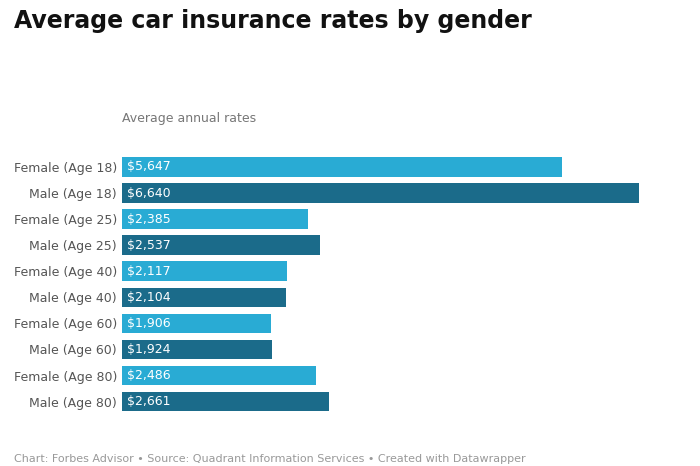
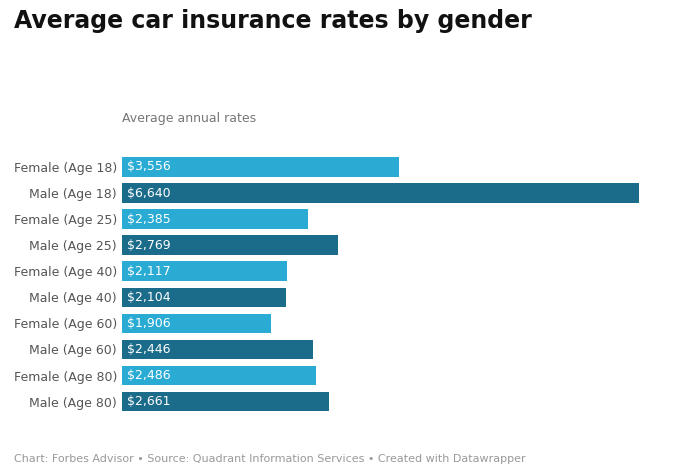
Female (Age 18): $5,647 -> $3,556
Male (Age 25): $2,537 -> $2,769
Male (Age 60): $1,924 -> $2,446
